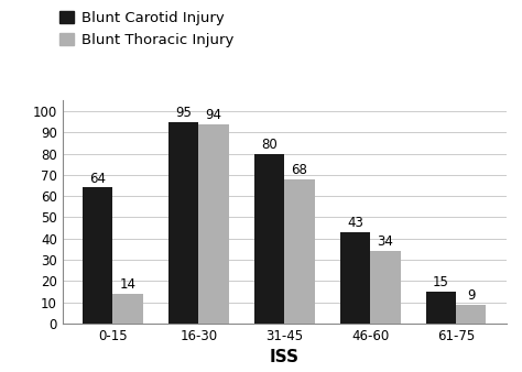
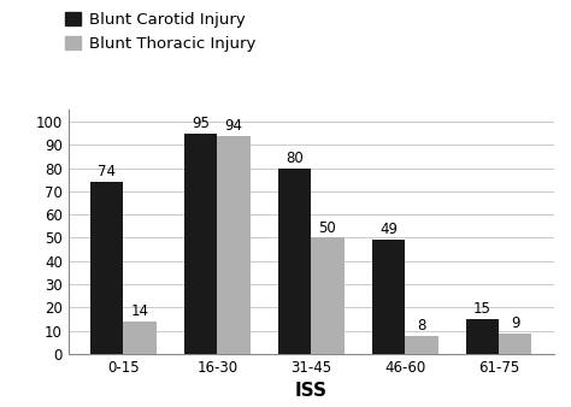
Blunt Carotid Injury/0-15: 64 -> 74
Blunt Thoracic Injury/31-45: 68 -> 50
Blunt Carotid Injury/46-60: 43 -> 49
Blunt Thoracic Injury/46-60: 34 -> 8
